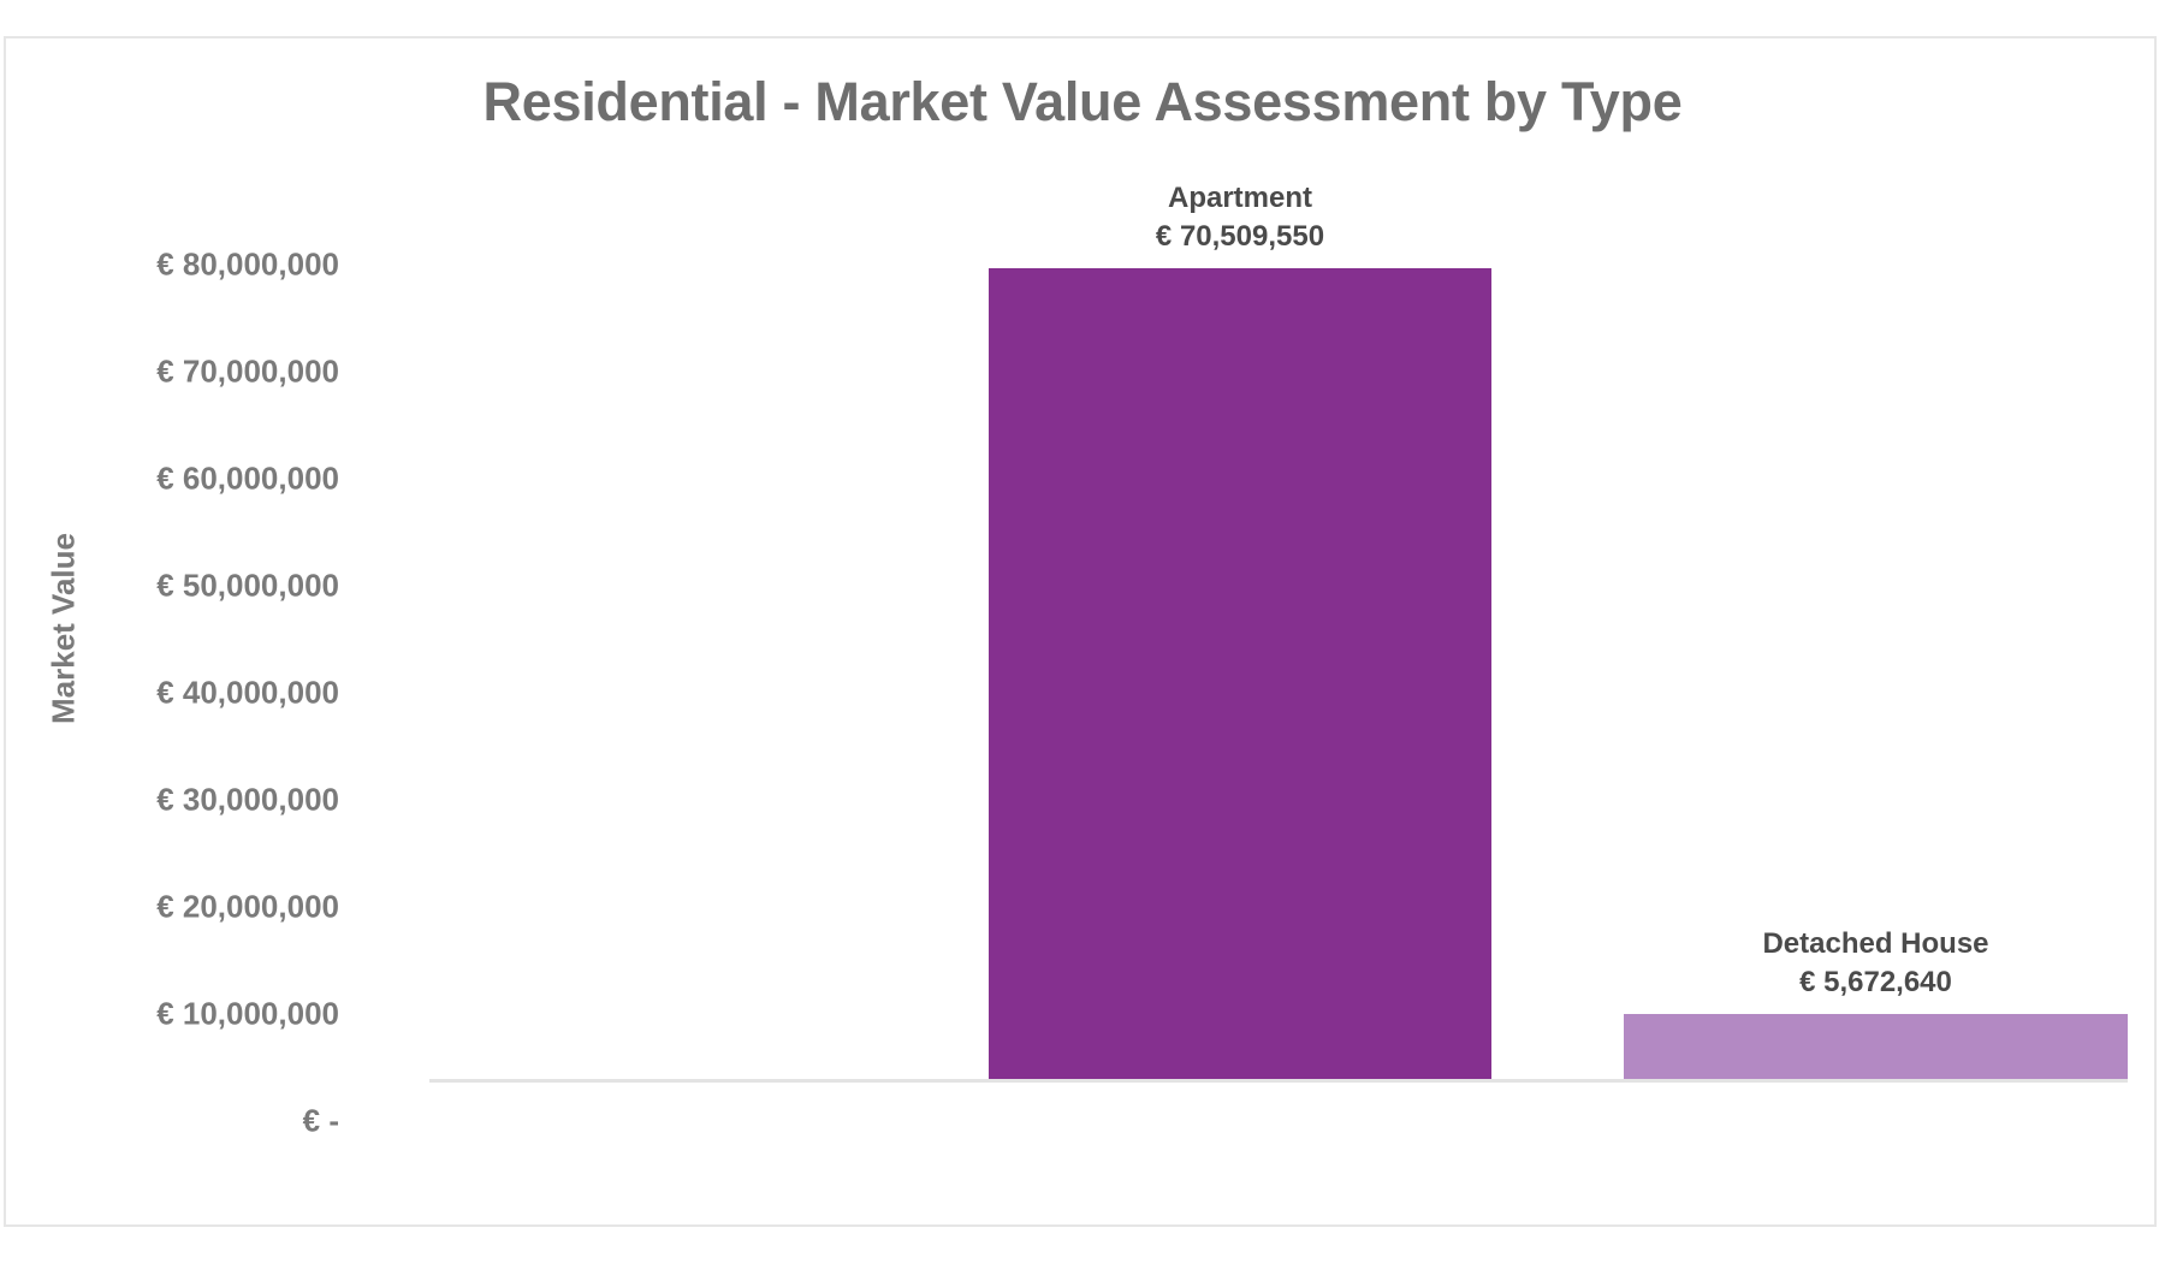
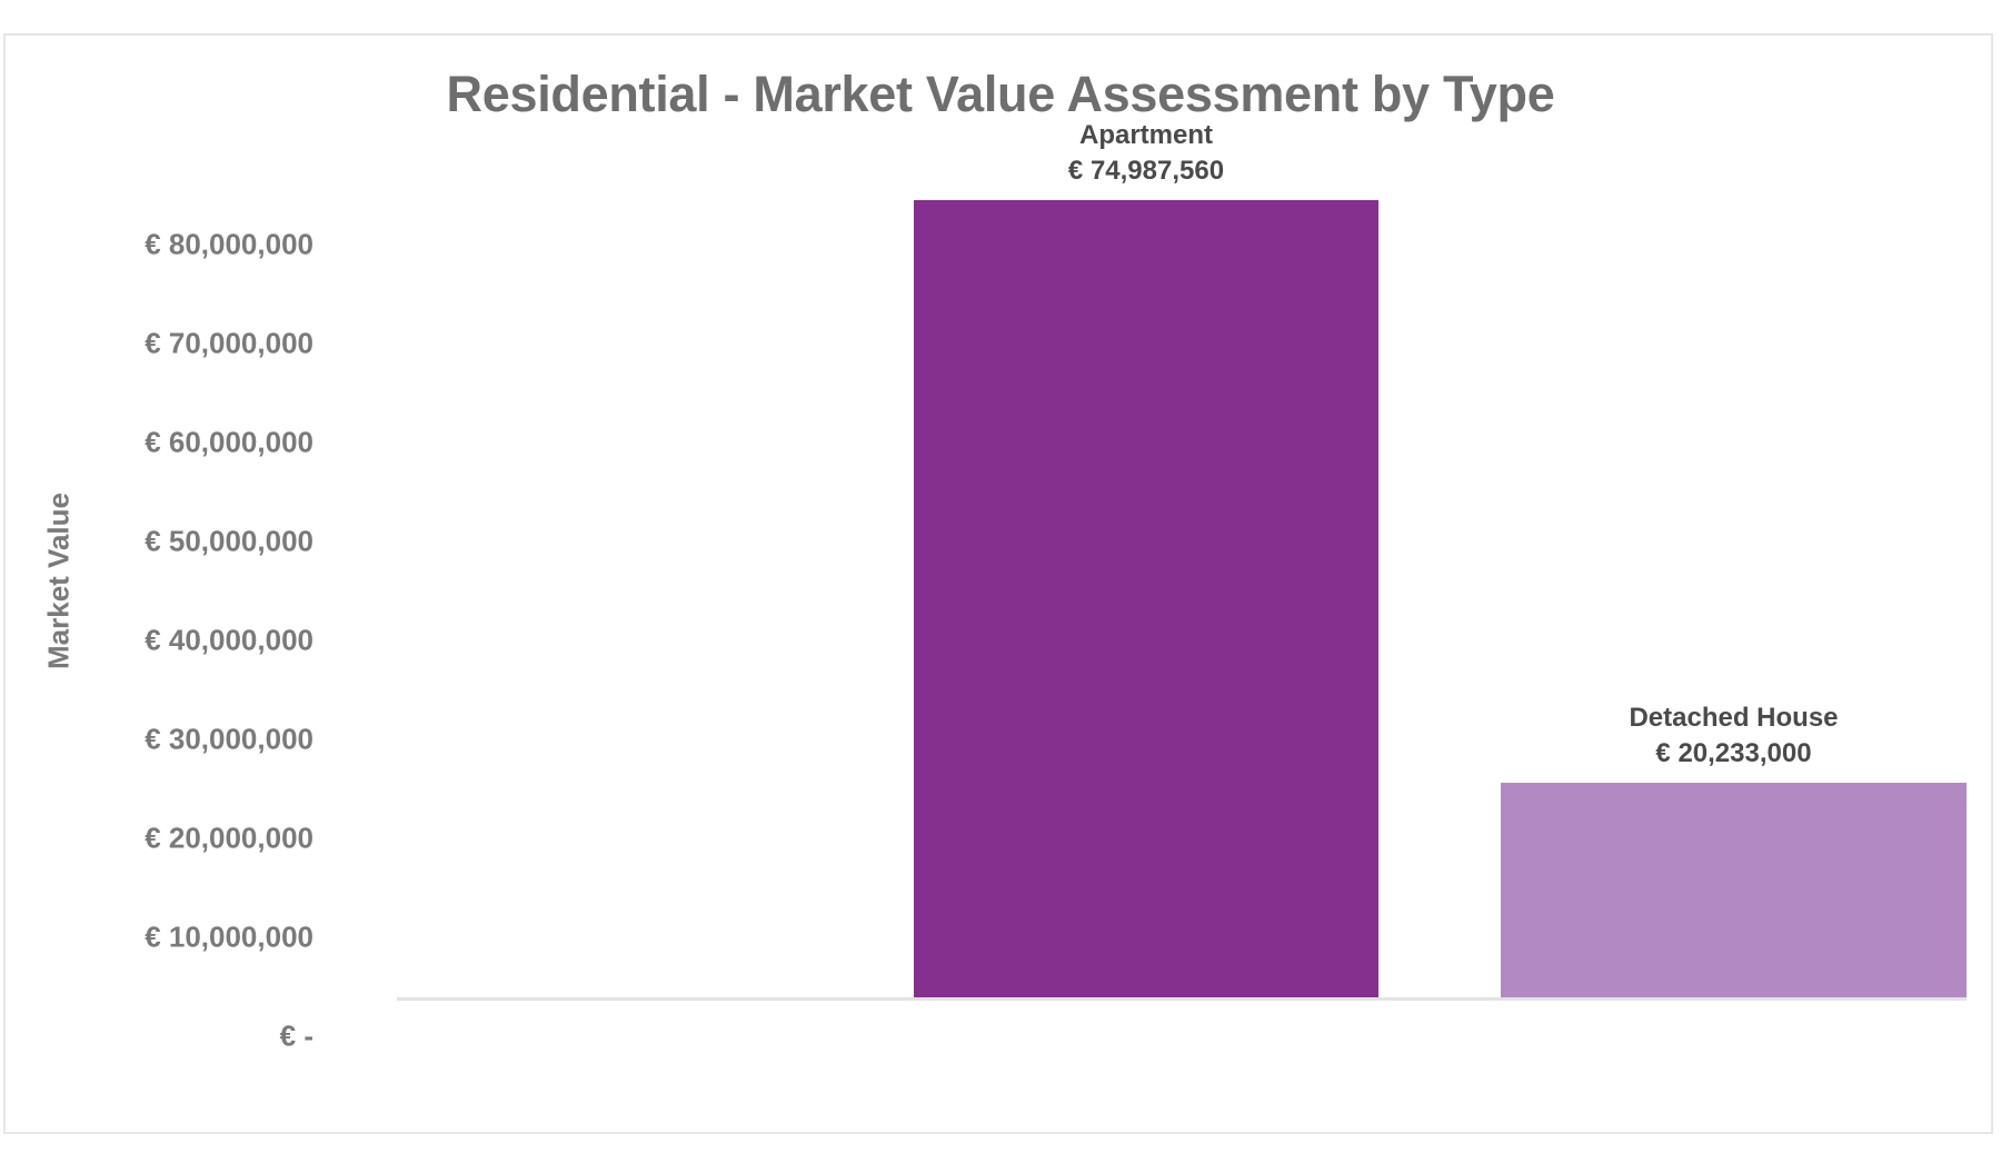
Apartment: 70,509,550 -> 74,987,560
Detached House: 5,672,640 -> 20,233,000
